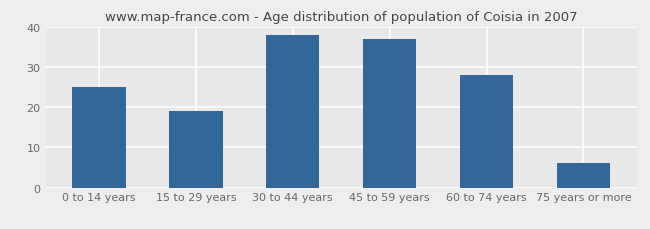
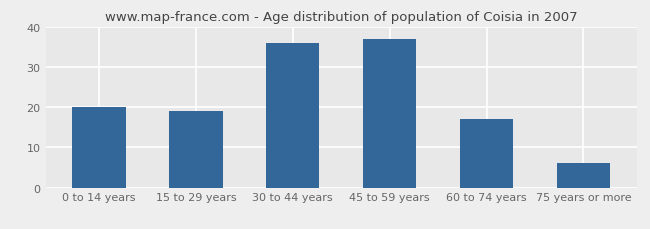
0 to 14 years: 25 -> 20
30 to 44 years: 38 -> 36
60 to 74 years: 28 -> 17
